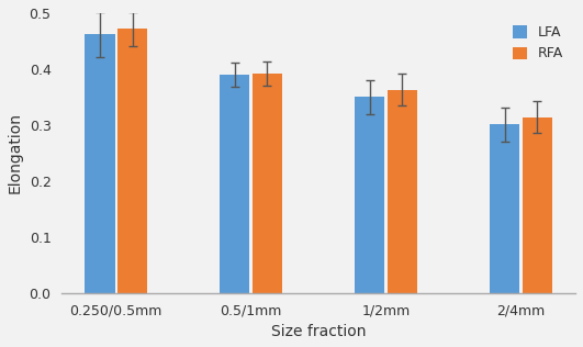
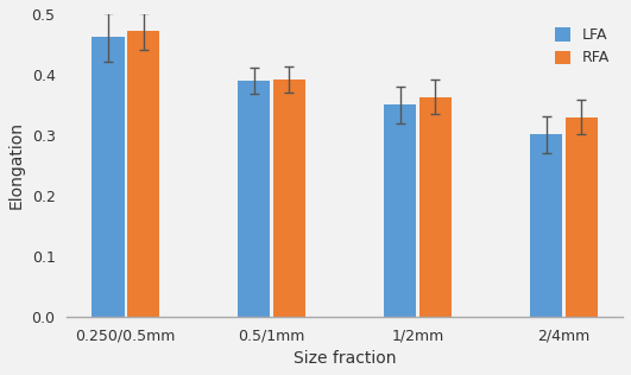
RFA/2/4mm: 0.314 -> 0.330
